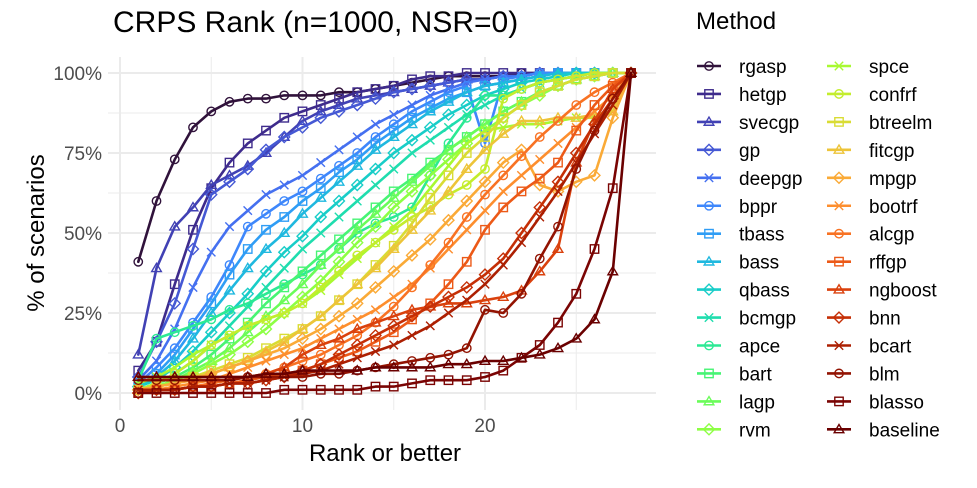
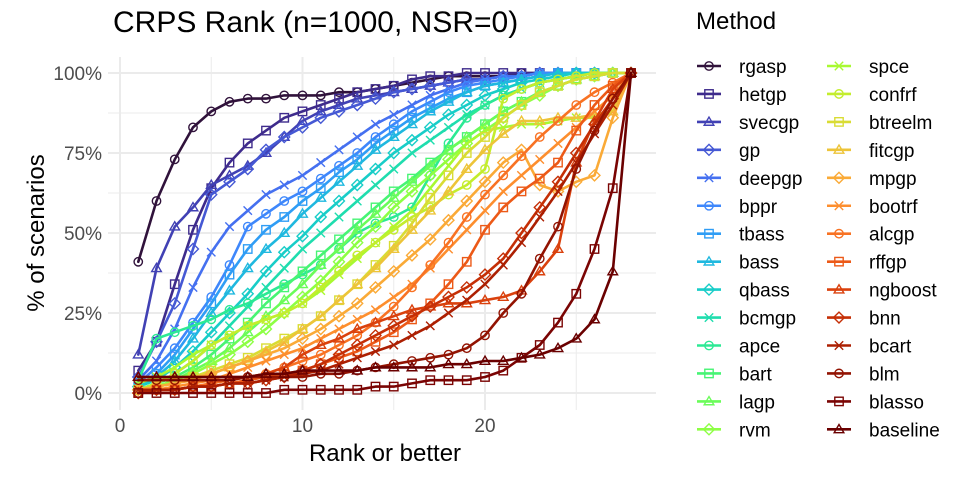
bppr/20: 78% -> 97%
apce/20: 93% -> 90%
blm/20: 26% -> 18%
